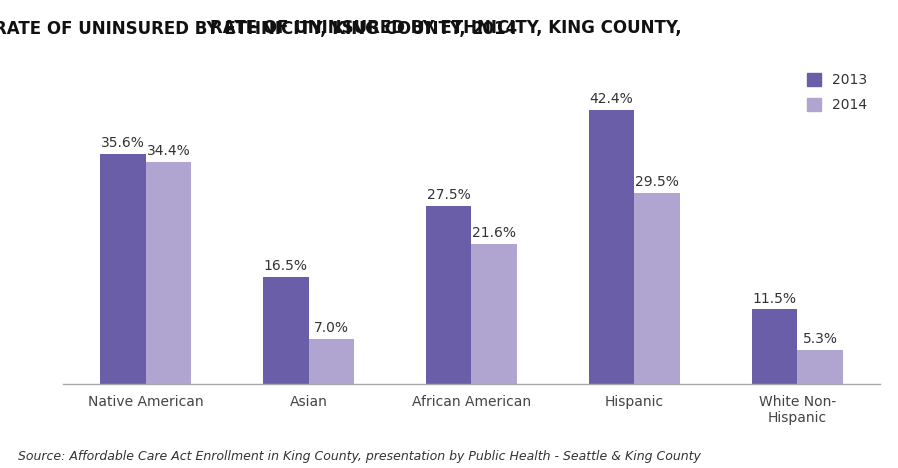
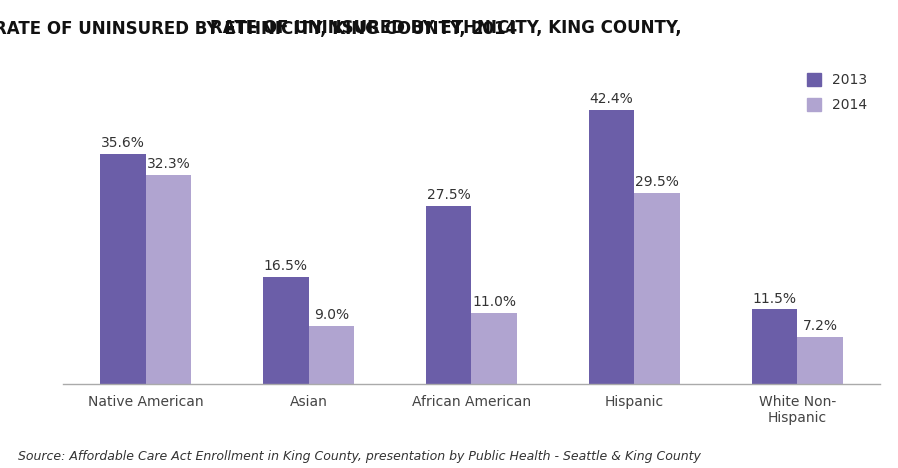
2014/Native American: 34.4% -> 32.3%
2014/Asian: 7.0% -> 9.0%
2014/African American: 21.6% -> 11.0%
2014/White Non- Hispanic: 5.3% -> 7.2%
